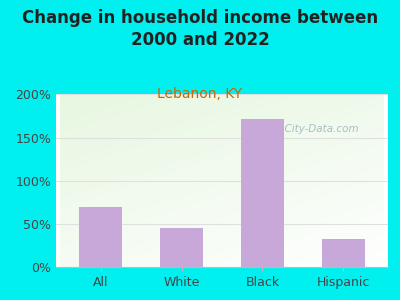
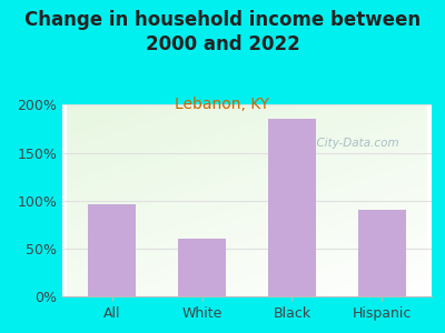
All: 70% -> 96%
White: 45% -> 60%
Black: 172% -> 186%
Hispanic: 32% -> 90%
